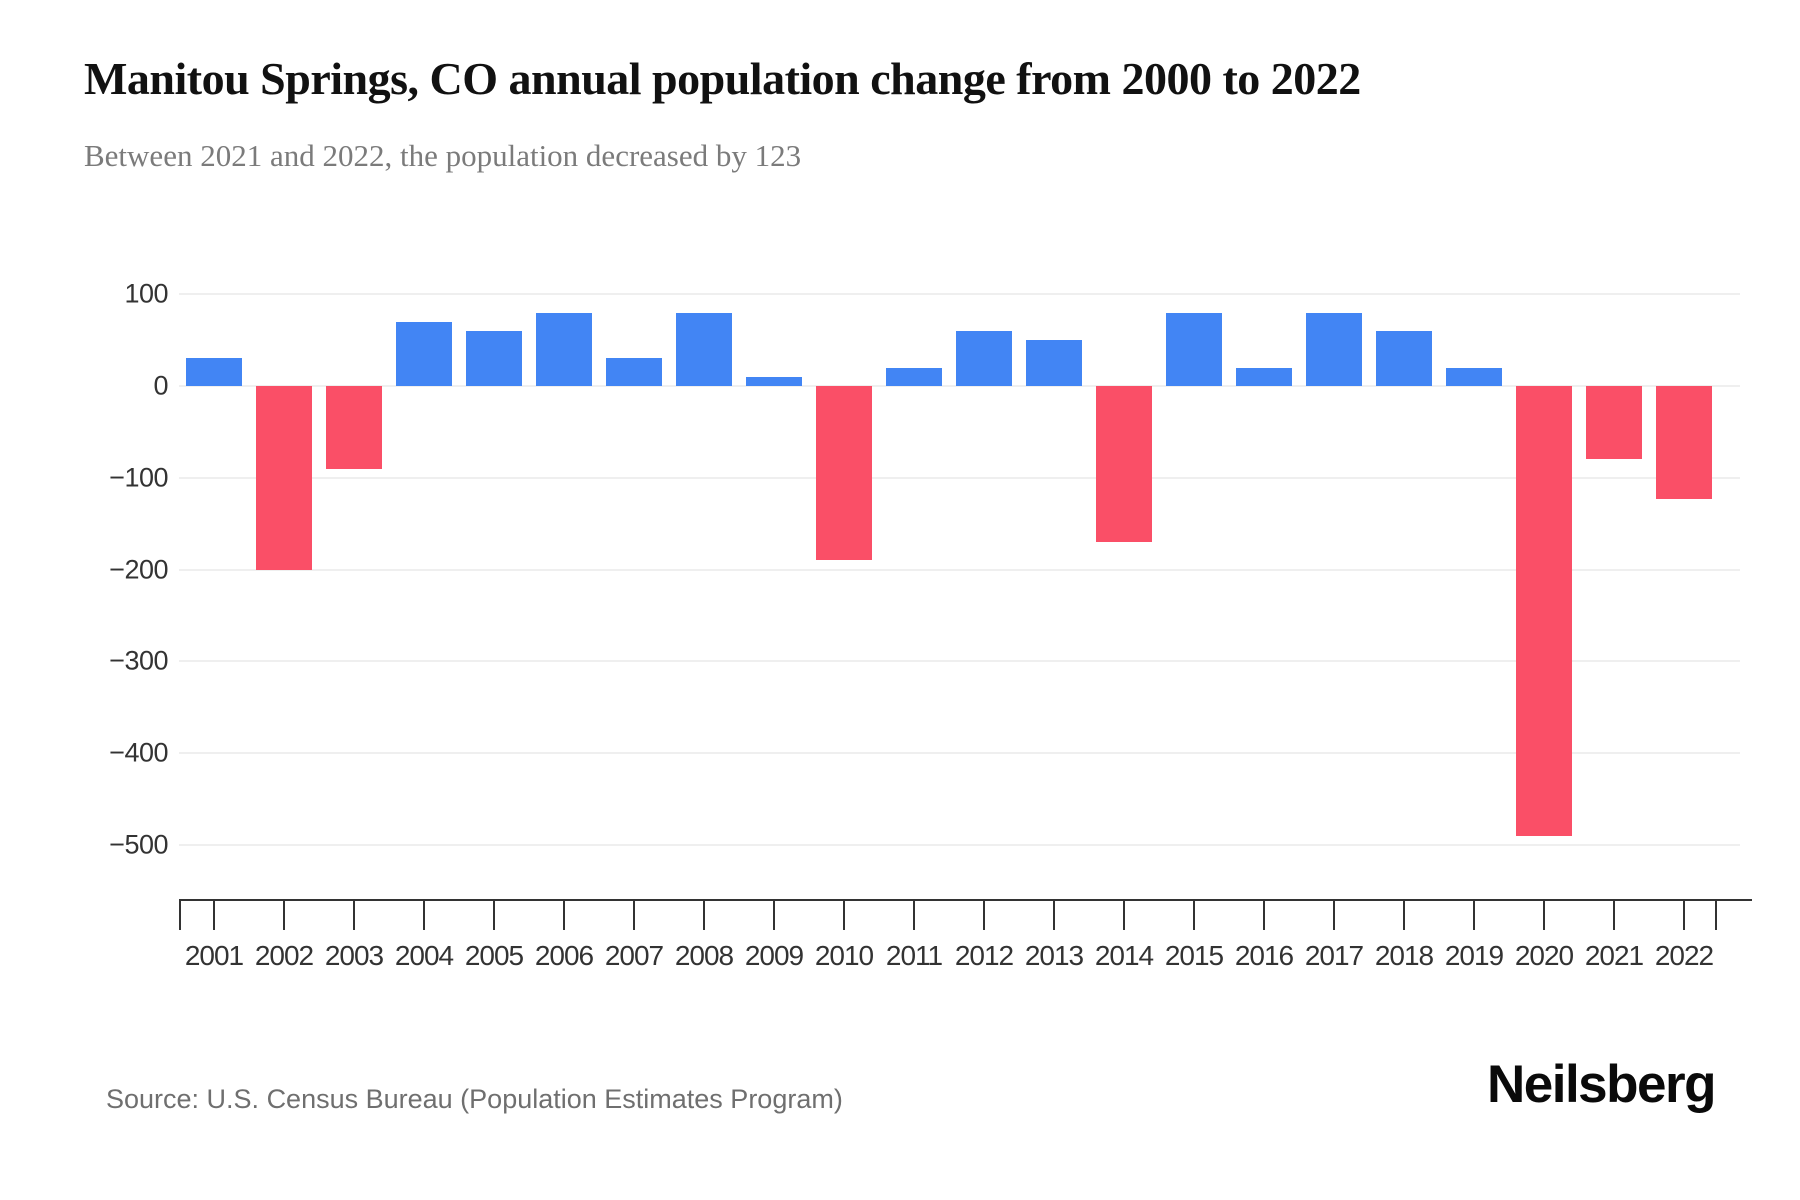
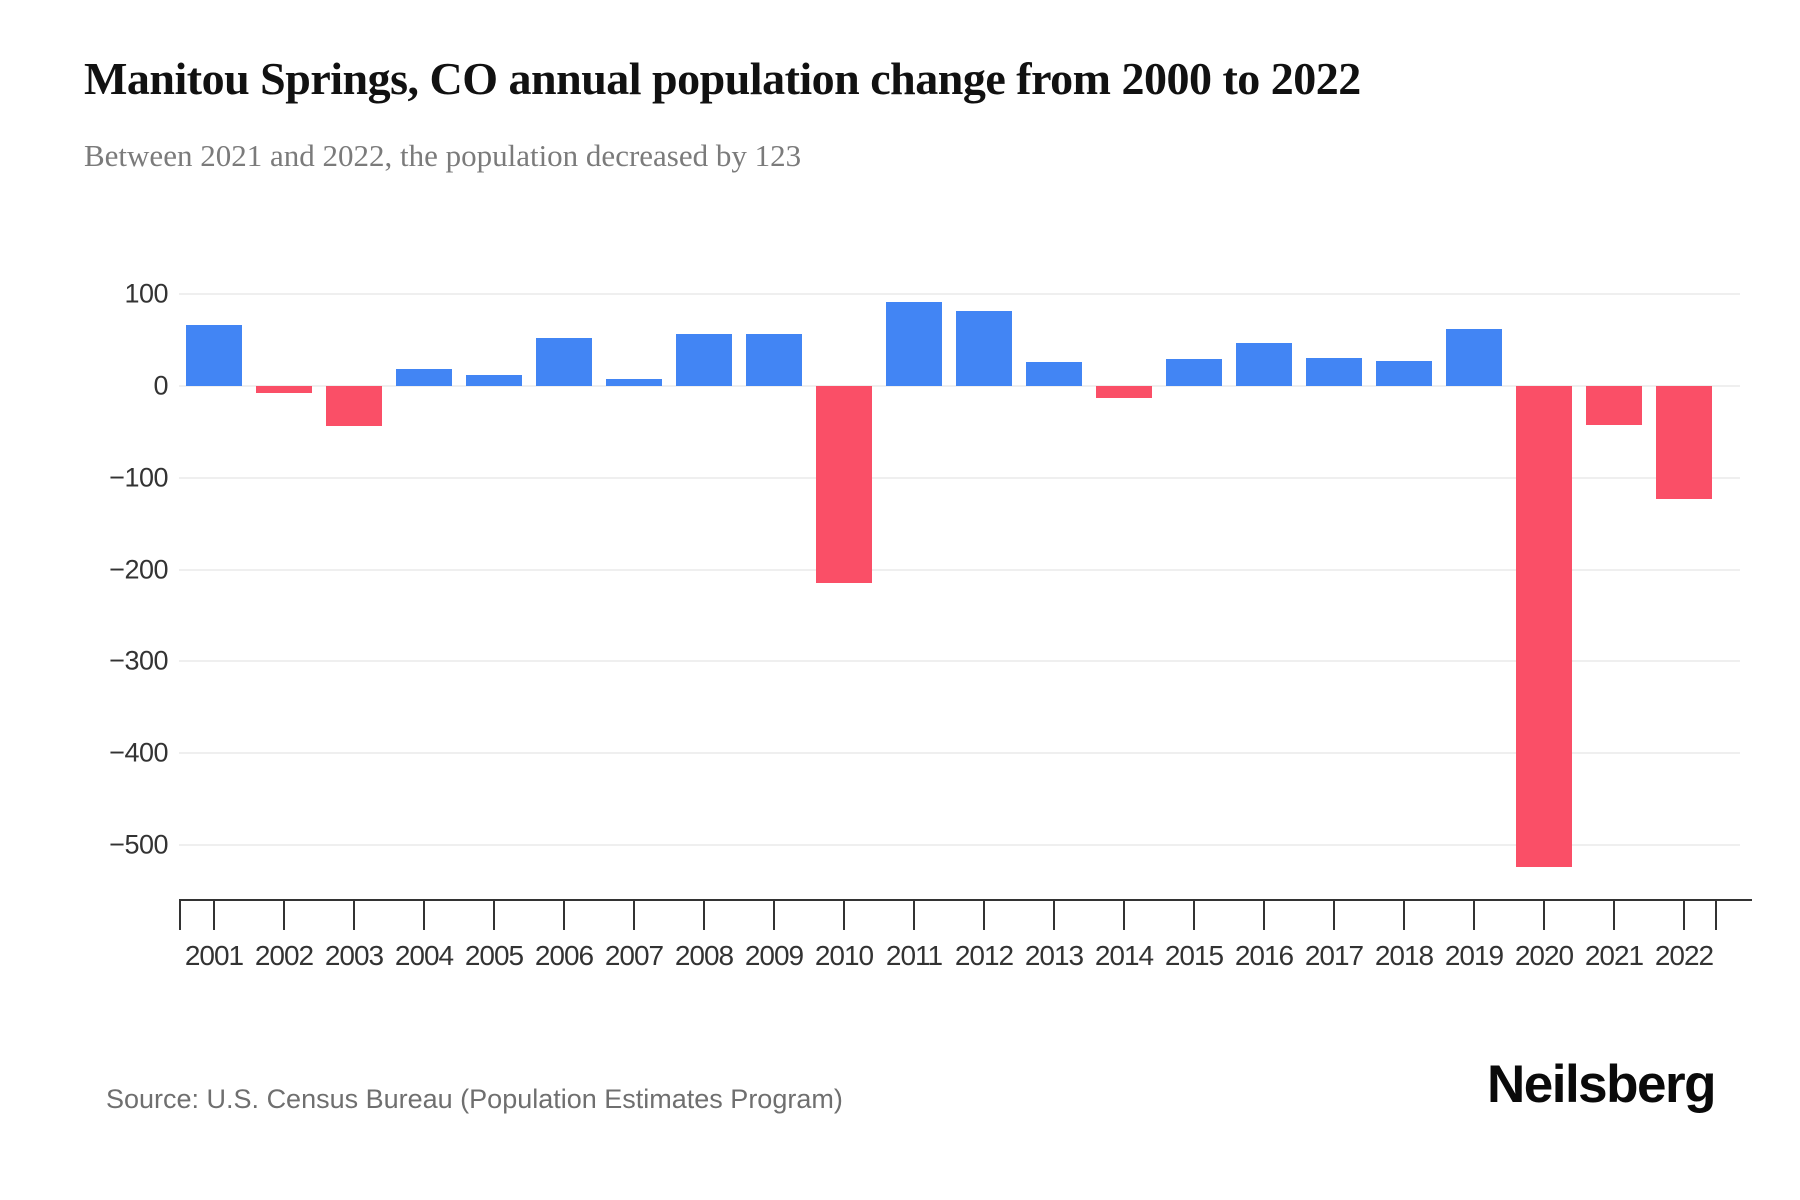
2001: 30 -> 70
2002: -200 -> -10
2003: -90 -> -40
2004: 70 -> 20
2005: 60 -> 10
2006: 80 -> 50
2007: 30 -> 10
2008: 80 -> 60
2009: 10 -> 60
2010: -190 -> -220
2011: 20 -> 90
2012: 60 -> 80
2013: 50 -> 30
2014: -170 -> -10
2015: 80 -> 30
2016: 20 -> 50
2017: 80 -> 30
2018: 60 -> 30
2019: 20 -> 60
2020: -490 -> -520
2021: -80 -> -40
